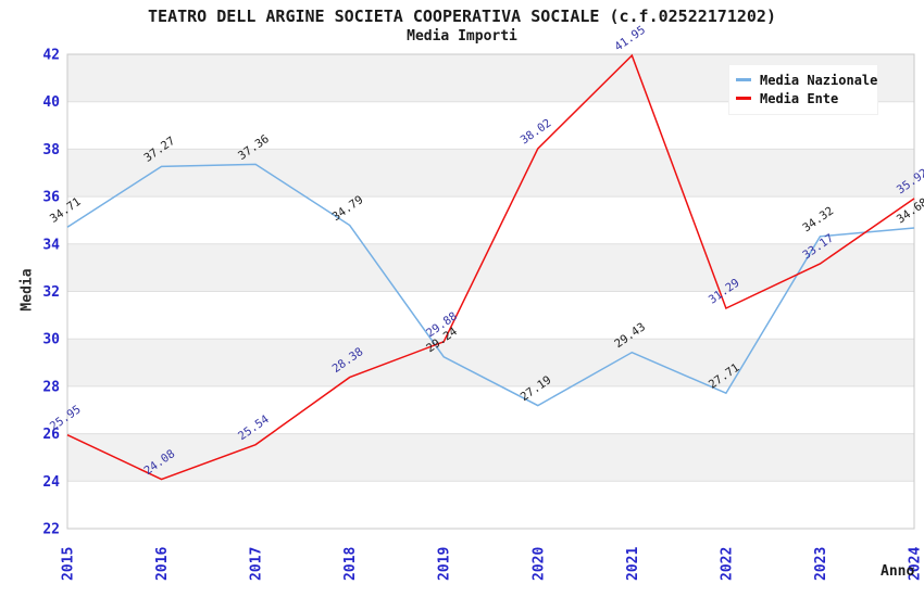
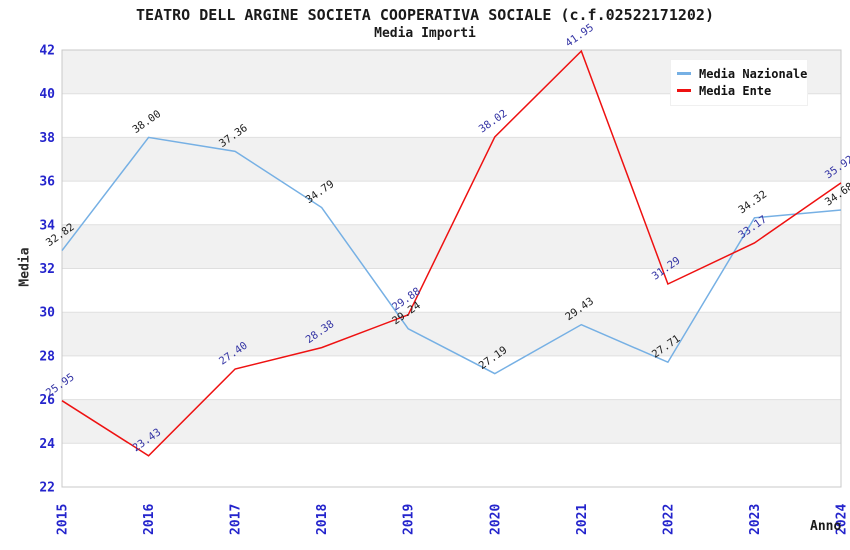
Media Nazionale/2015: 34.71 -> 32.82
Media Nazionale/2016: 37.27 -> 38.00
Media Ente/2016: 24.08 -> 23.43
Media Ente/2017: 25.54 -> 27.40
